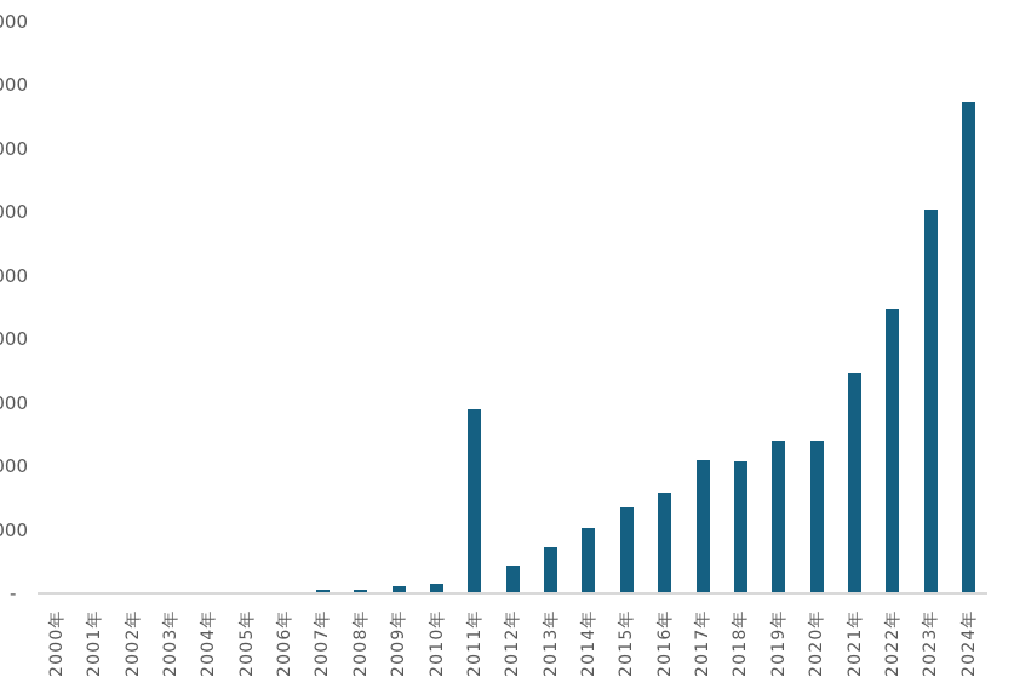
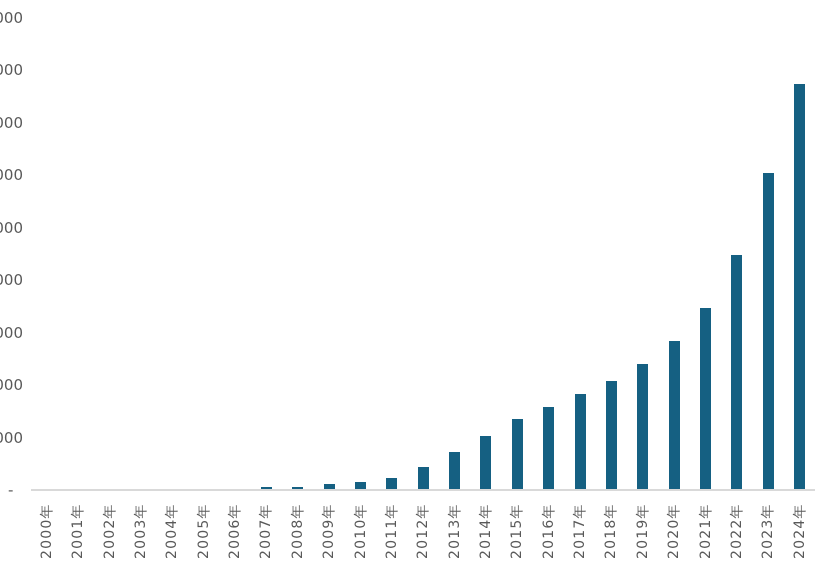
2011年: 2900 -> 200
2017年: 2100 -> 1800
2020年: 2400 -> 2800
